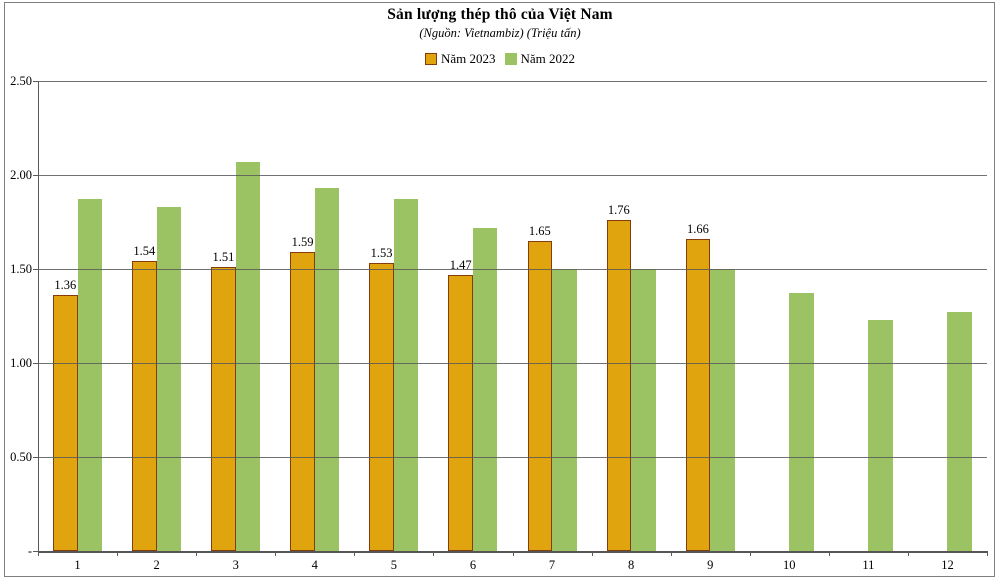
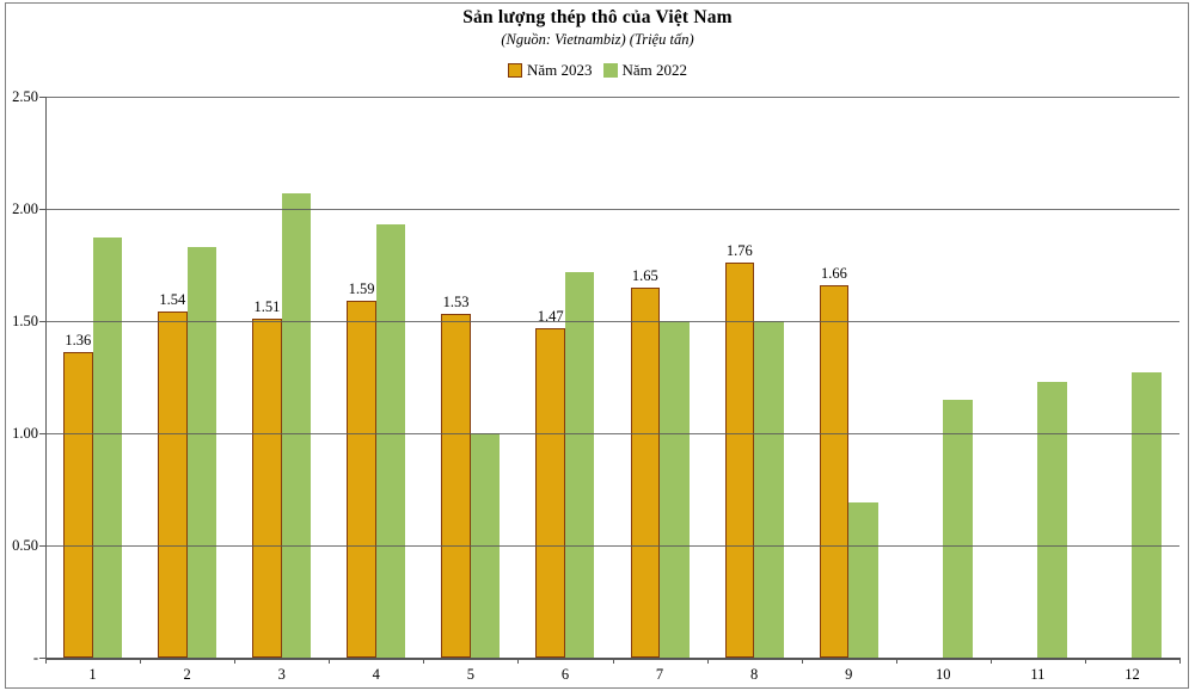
Năm 2022/5: 1.87 -> 1.00
Năm 2022/9: 1.50 -> 0.69
Năm 2022/10: 1.37 -> 1.15
